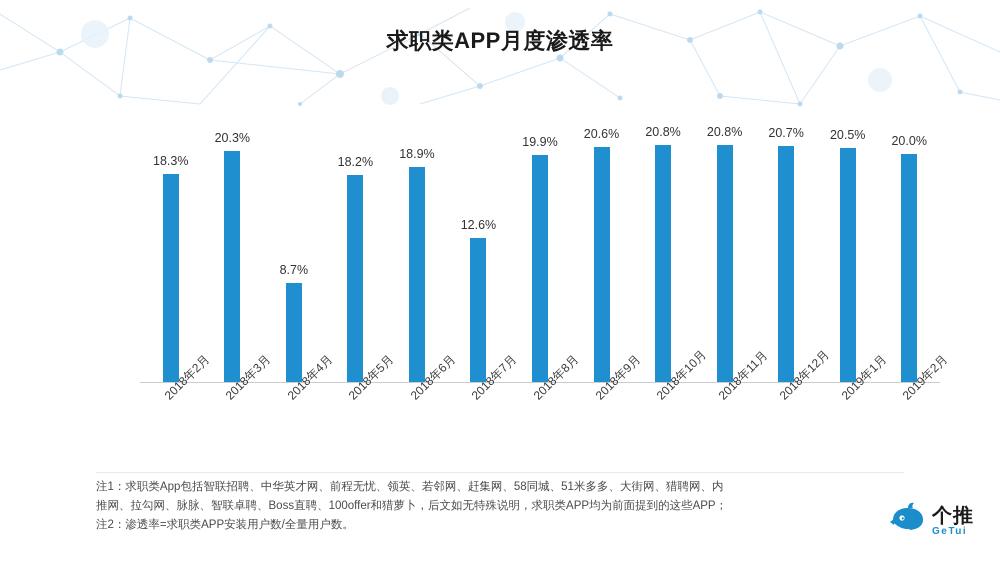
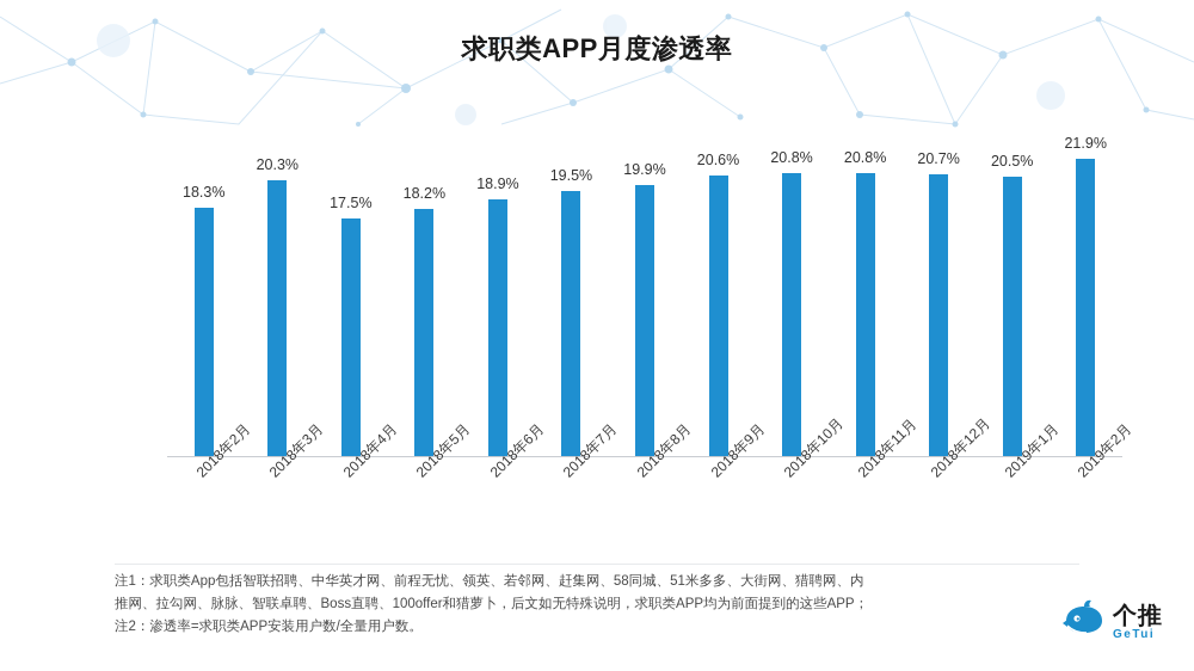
2018年4月: 8.7% -> 17.5%
2018年7月: 12.6% -> 19.5%
2019年2月: 20.0% -> 21.9%
